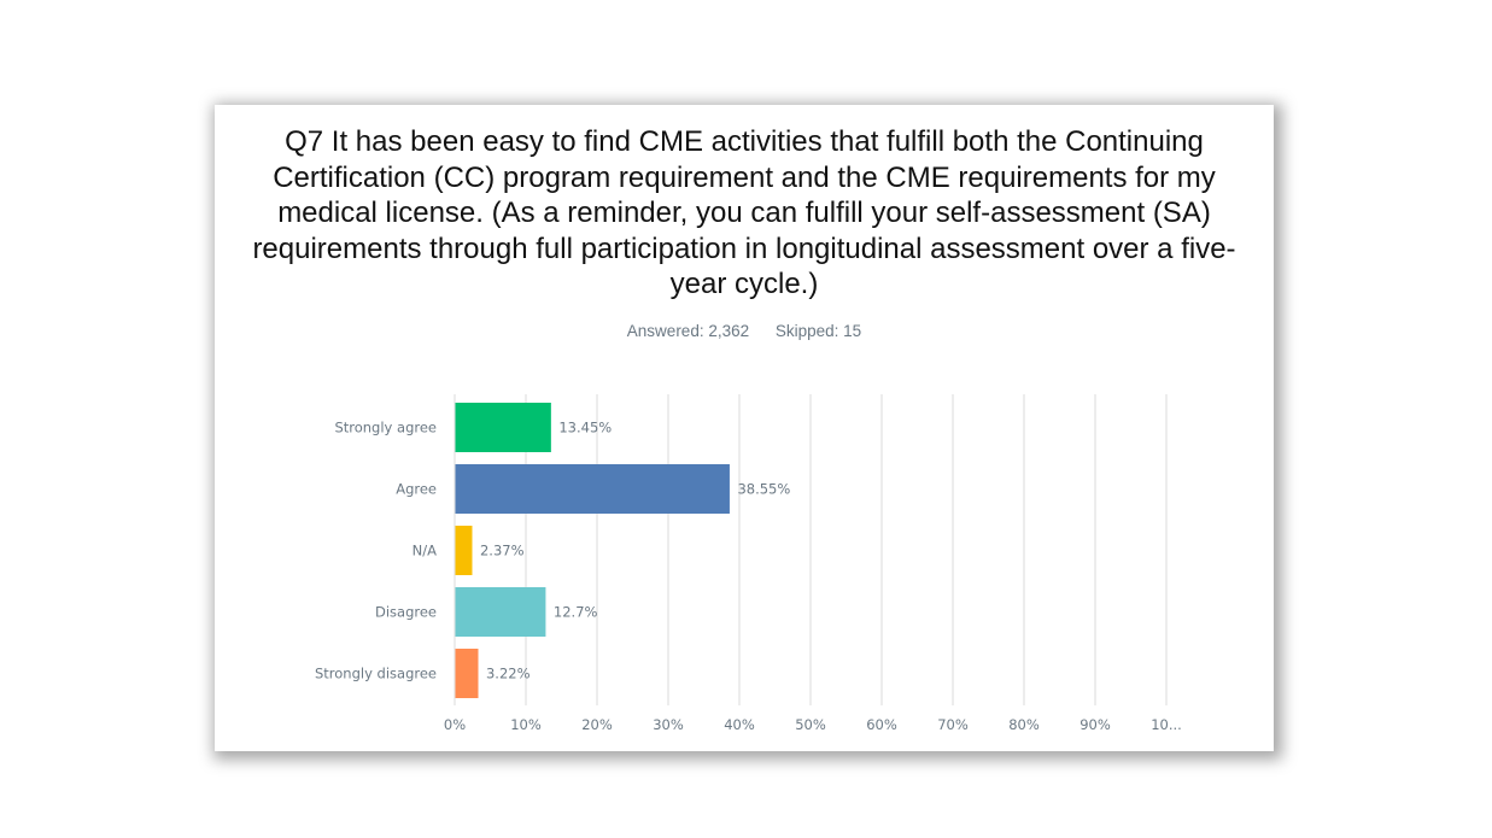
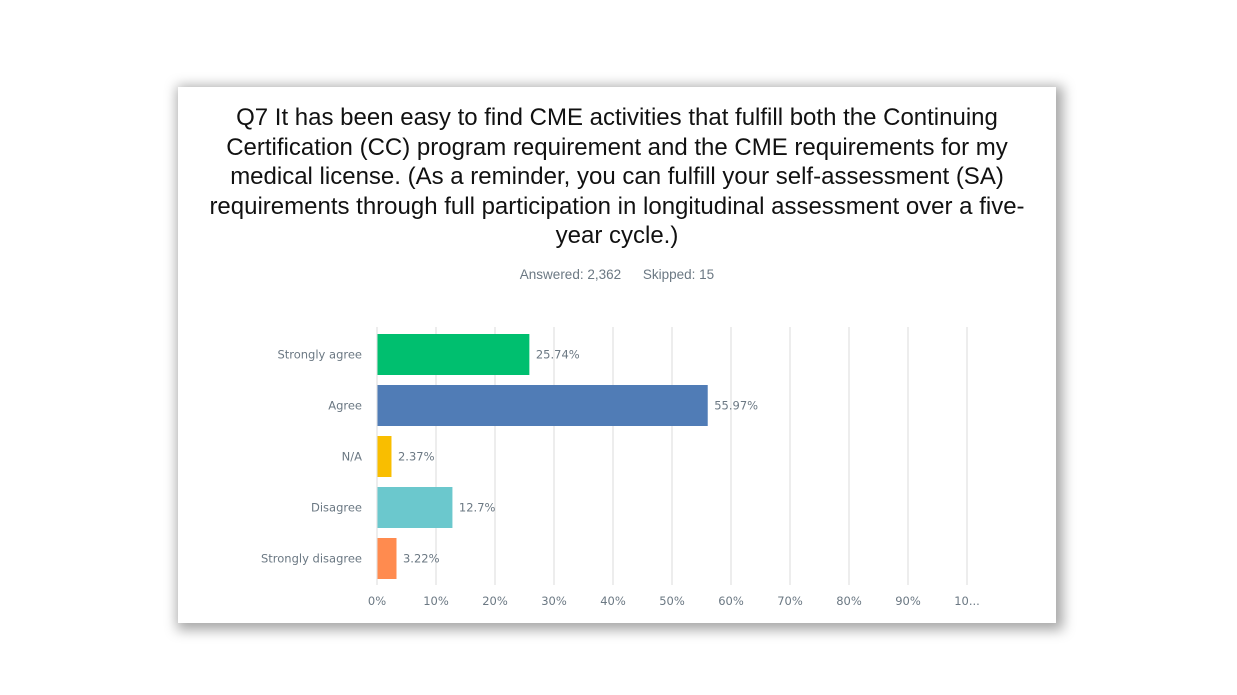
Strongly agree: 13.45% -> 25.74%
Agree: 38.55% -> 55.97%
